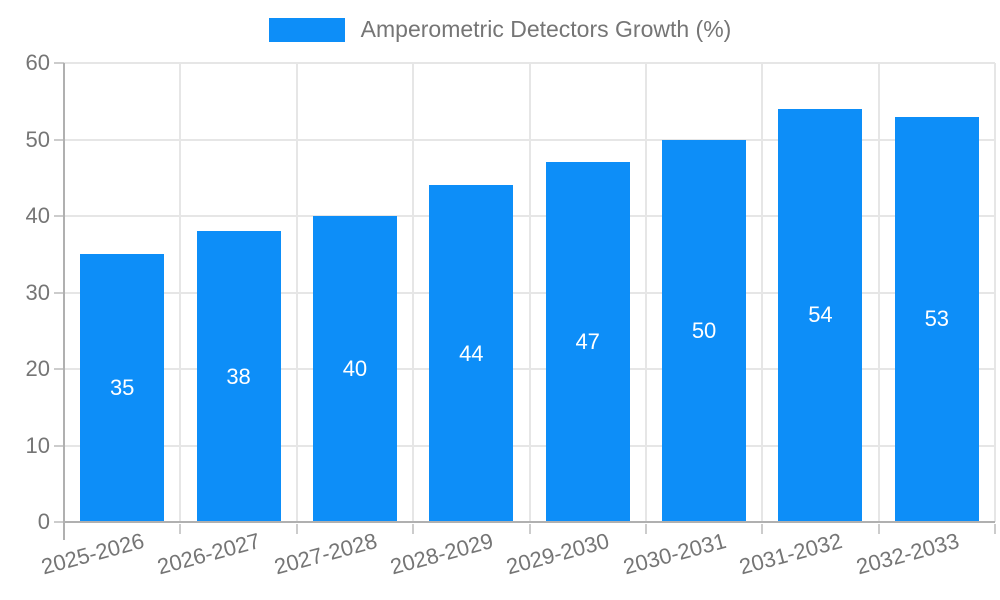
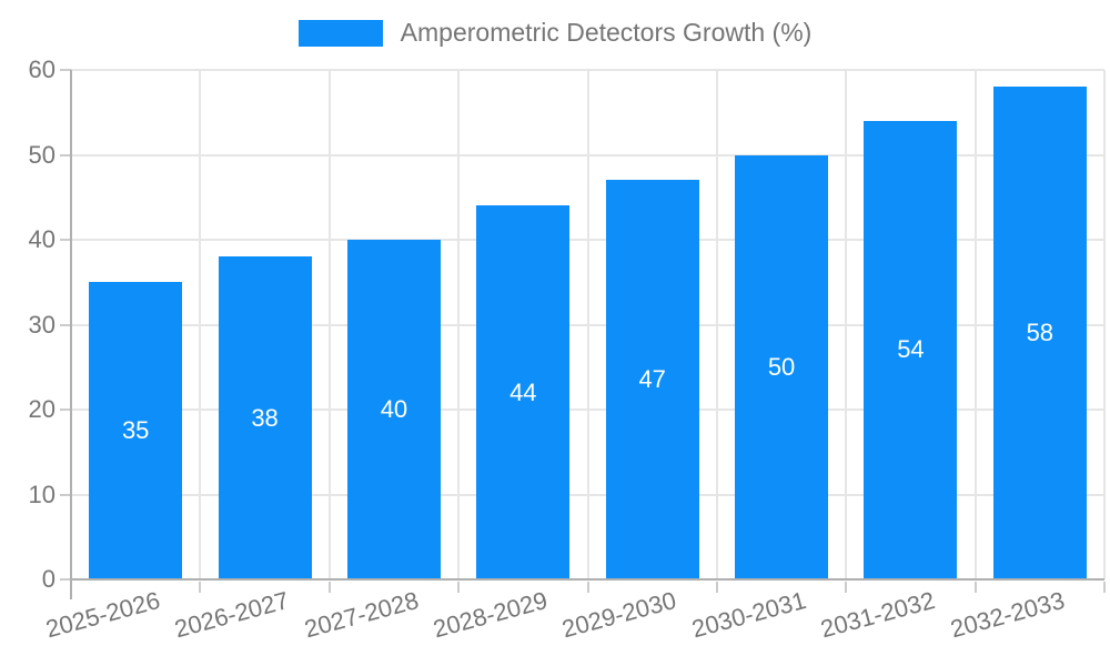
2032-2033: 53 -> 58
